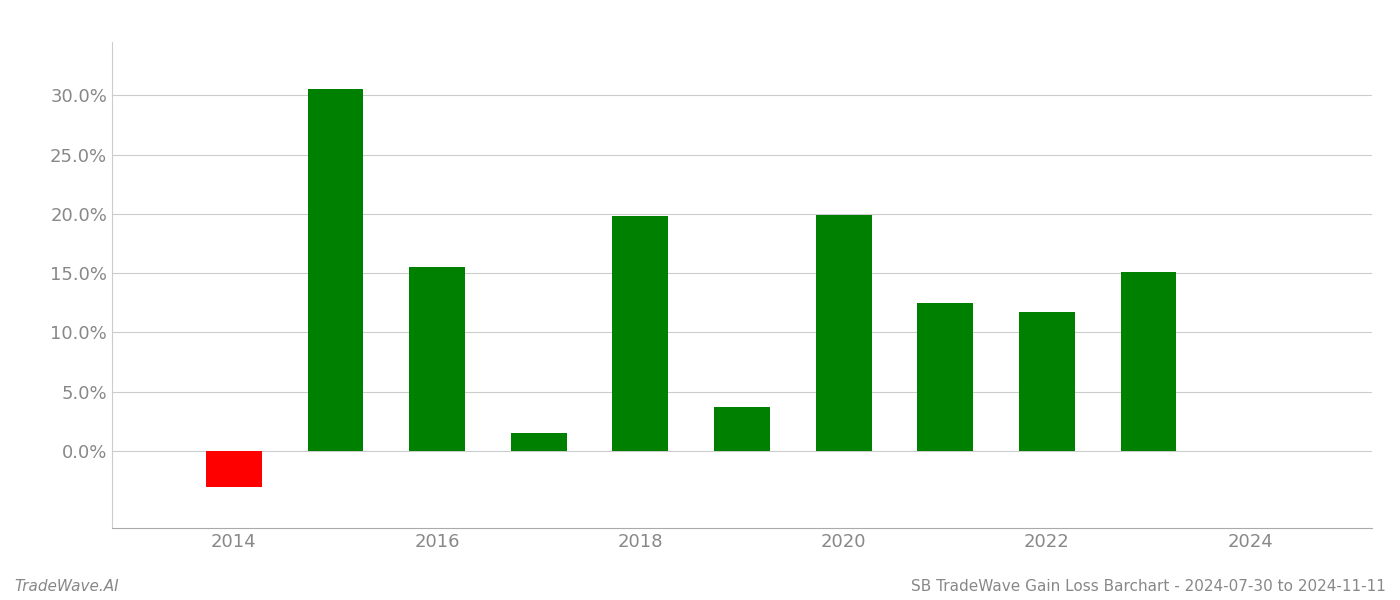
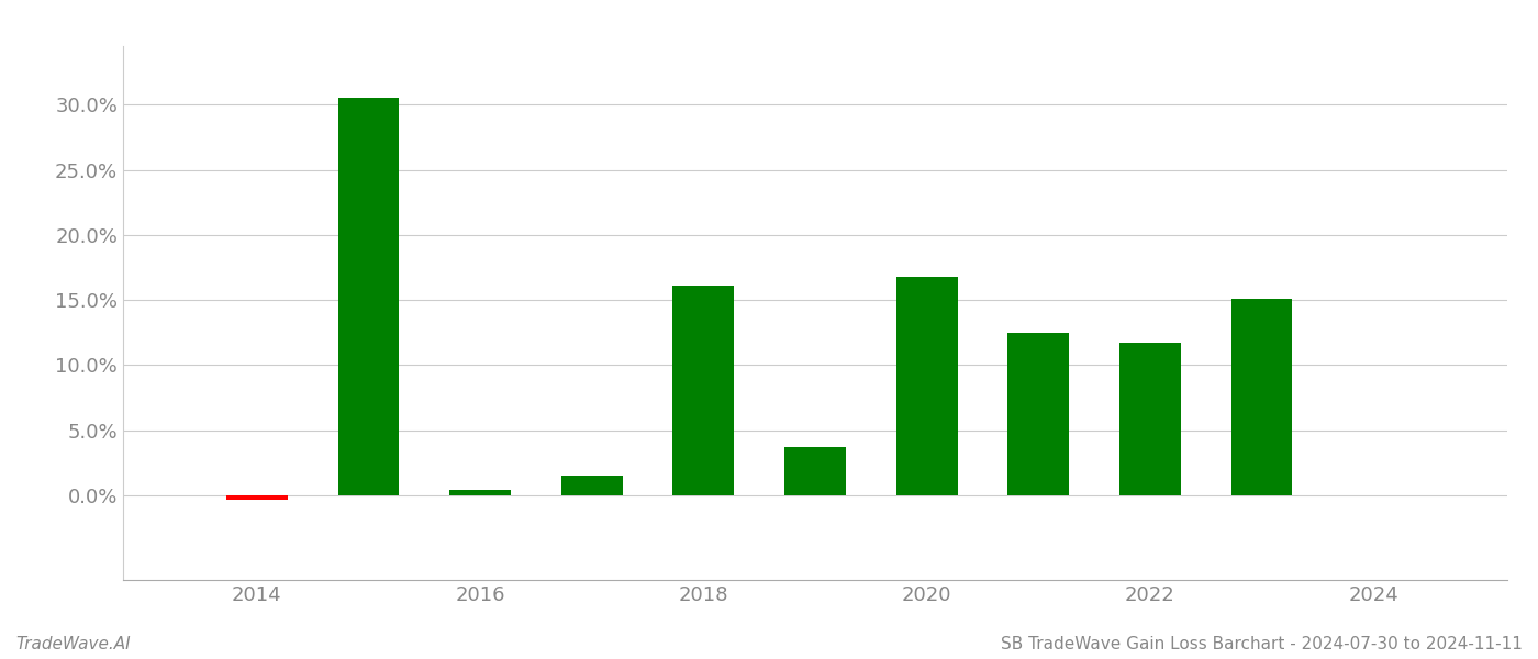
2014: -3.0% -> -0.3%
2016: 15.5% -> 0.4%
2018: 19.8% -> 16.1%
2020: 19.9% -> 16.8%
